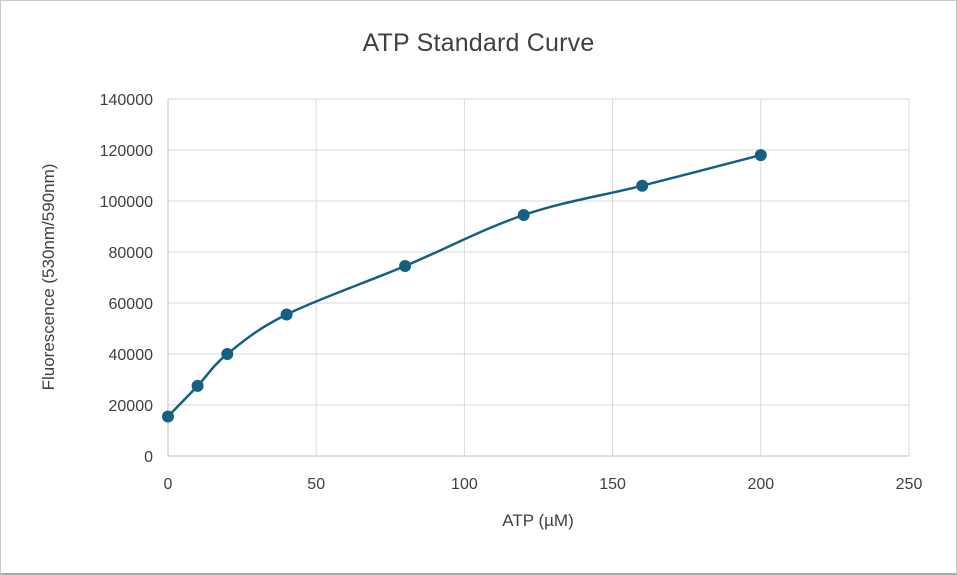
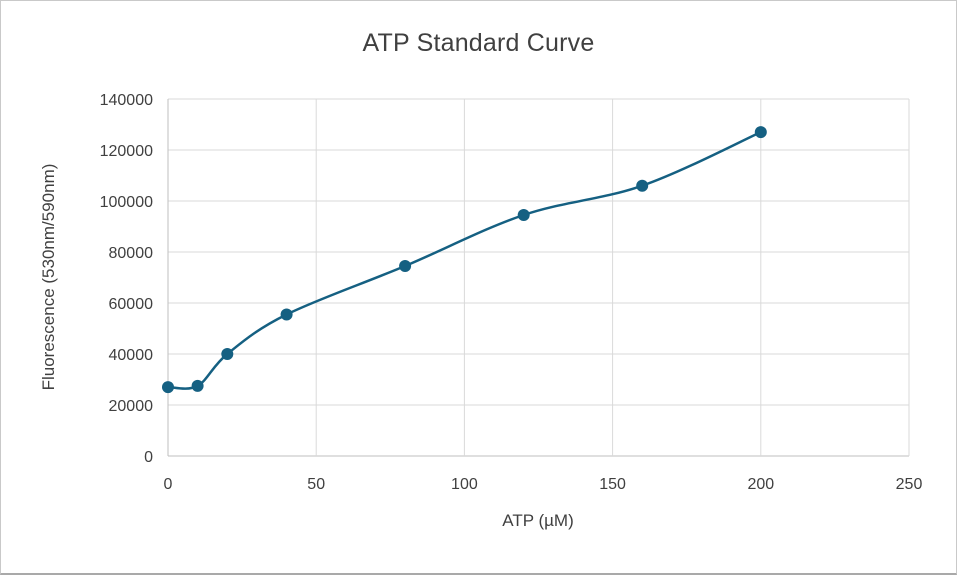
0: 16000 -> 27000
200: 118000 -> 127000
